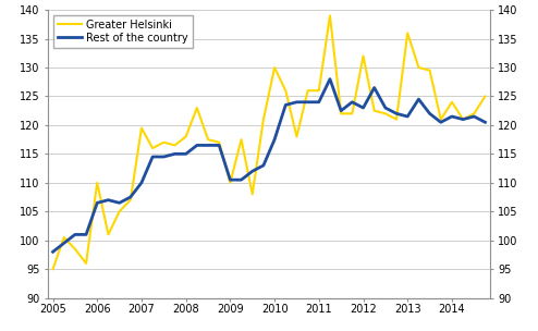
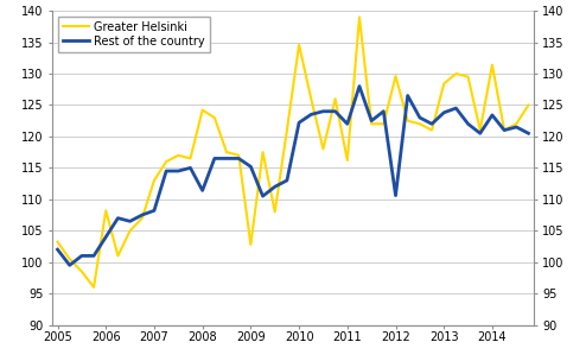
Greater Helsinki/2005: 95.0 -> 103.2
Rest of the country/2005: 98.0 -> 102.0
Greater Helsinki/2006: 110.0 -> 108.2
Rest of the country/2006: 106.5 -> 104.0
Greater Helsinki/2007: 119.5 -> 113.0
Rest of the country/2007: 110.0 -> 108.2
Greater Helsinki/2008: 118.0 -> 124.2
Rest of the country/2008: 115.0 -> 111.4
Greater Helsinki/2009: 110.0 -> 102.8
Rest of the country/2009: 110.5 -> 115.2
Greater Helsinki/2010: 130.0 -> 134.6
Rest of the country/2010: 117.5 -> 122.2
Greater Helsinki/2011: 126.0 -> 116.2
Rest of the country/2011: 124.0 -> 122.0
Greater Helsinki/2012: 132.0 -> 129.6
Rest of the country/2012: 123.0 -> 110.6
Greater Helsinki/2013: 136.0 -> 128.4
Rest of the country/2013: 121.5 -> 123.8
Greater Helsinki/2014: 124.0 -> 131.4
Rest of the country/2014: 121.5 -> 123.4
